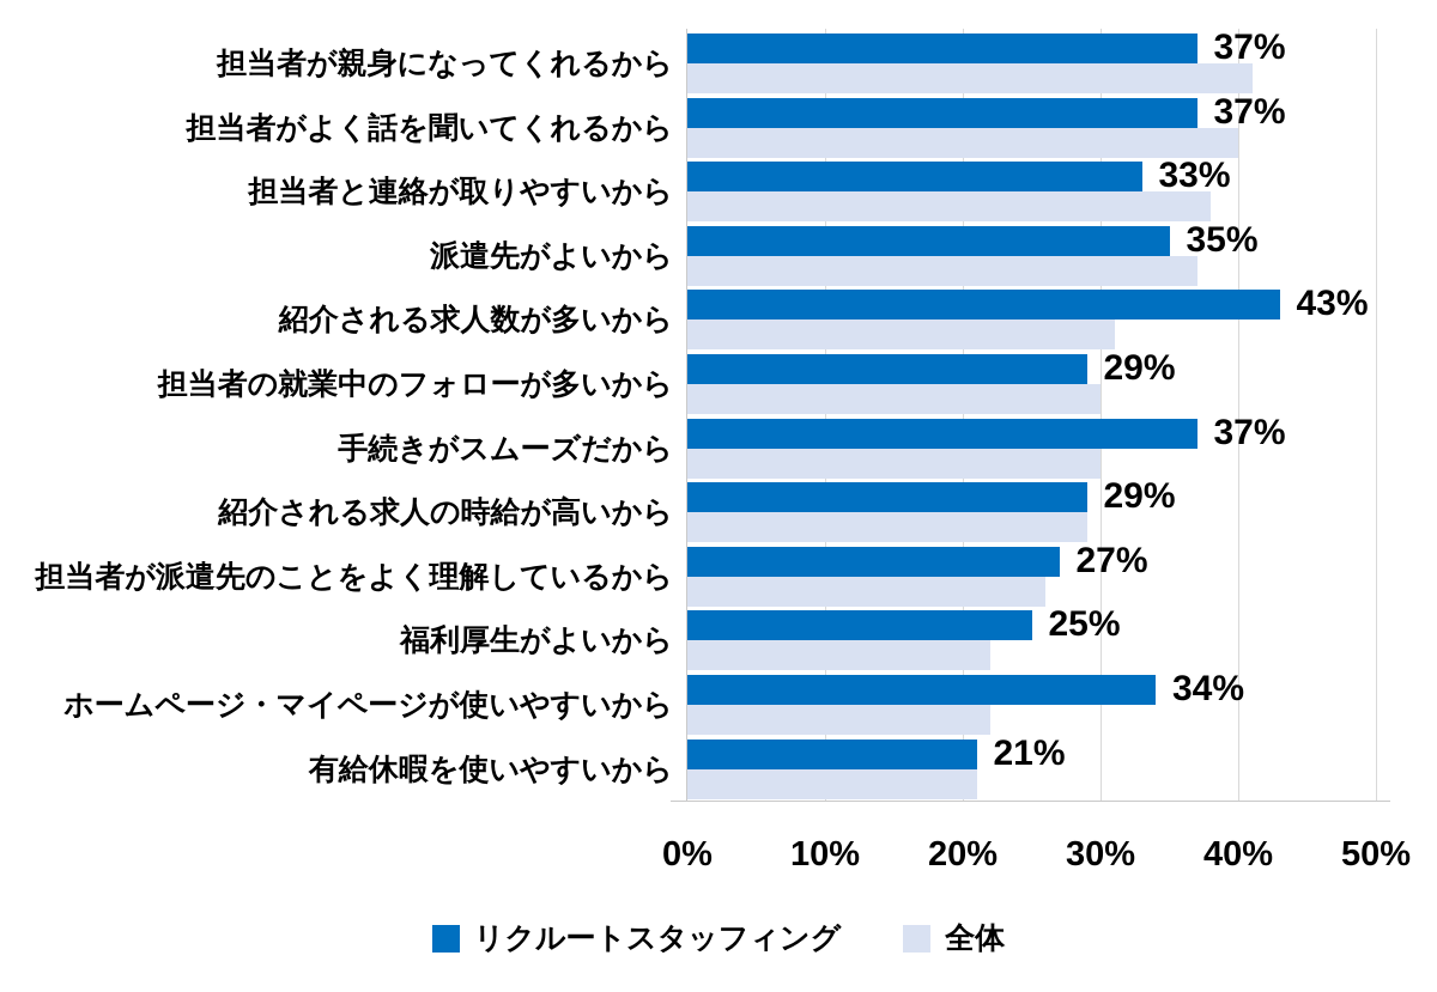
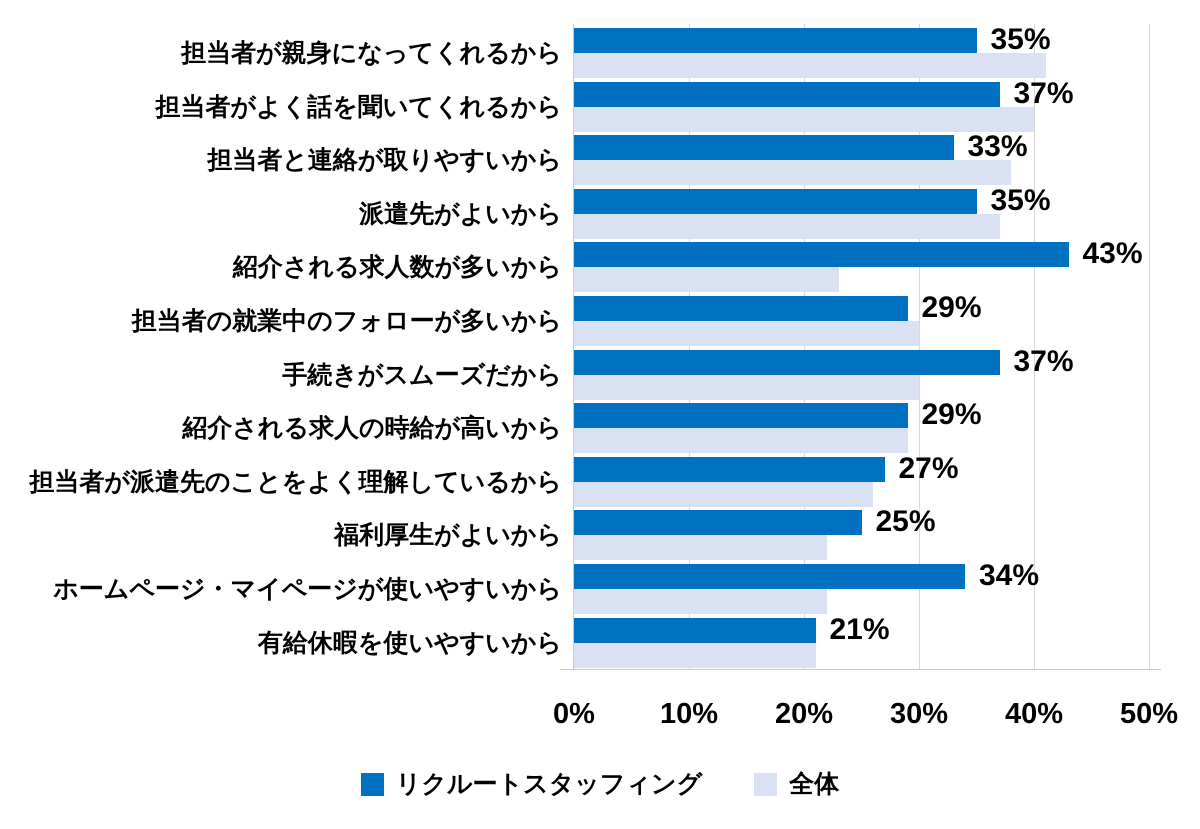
リクルートスタッフィング/担当者が親身になってくれるから: 37% -> 35%
全体/紹介される求人数が多いから: 31% -> 23%
